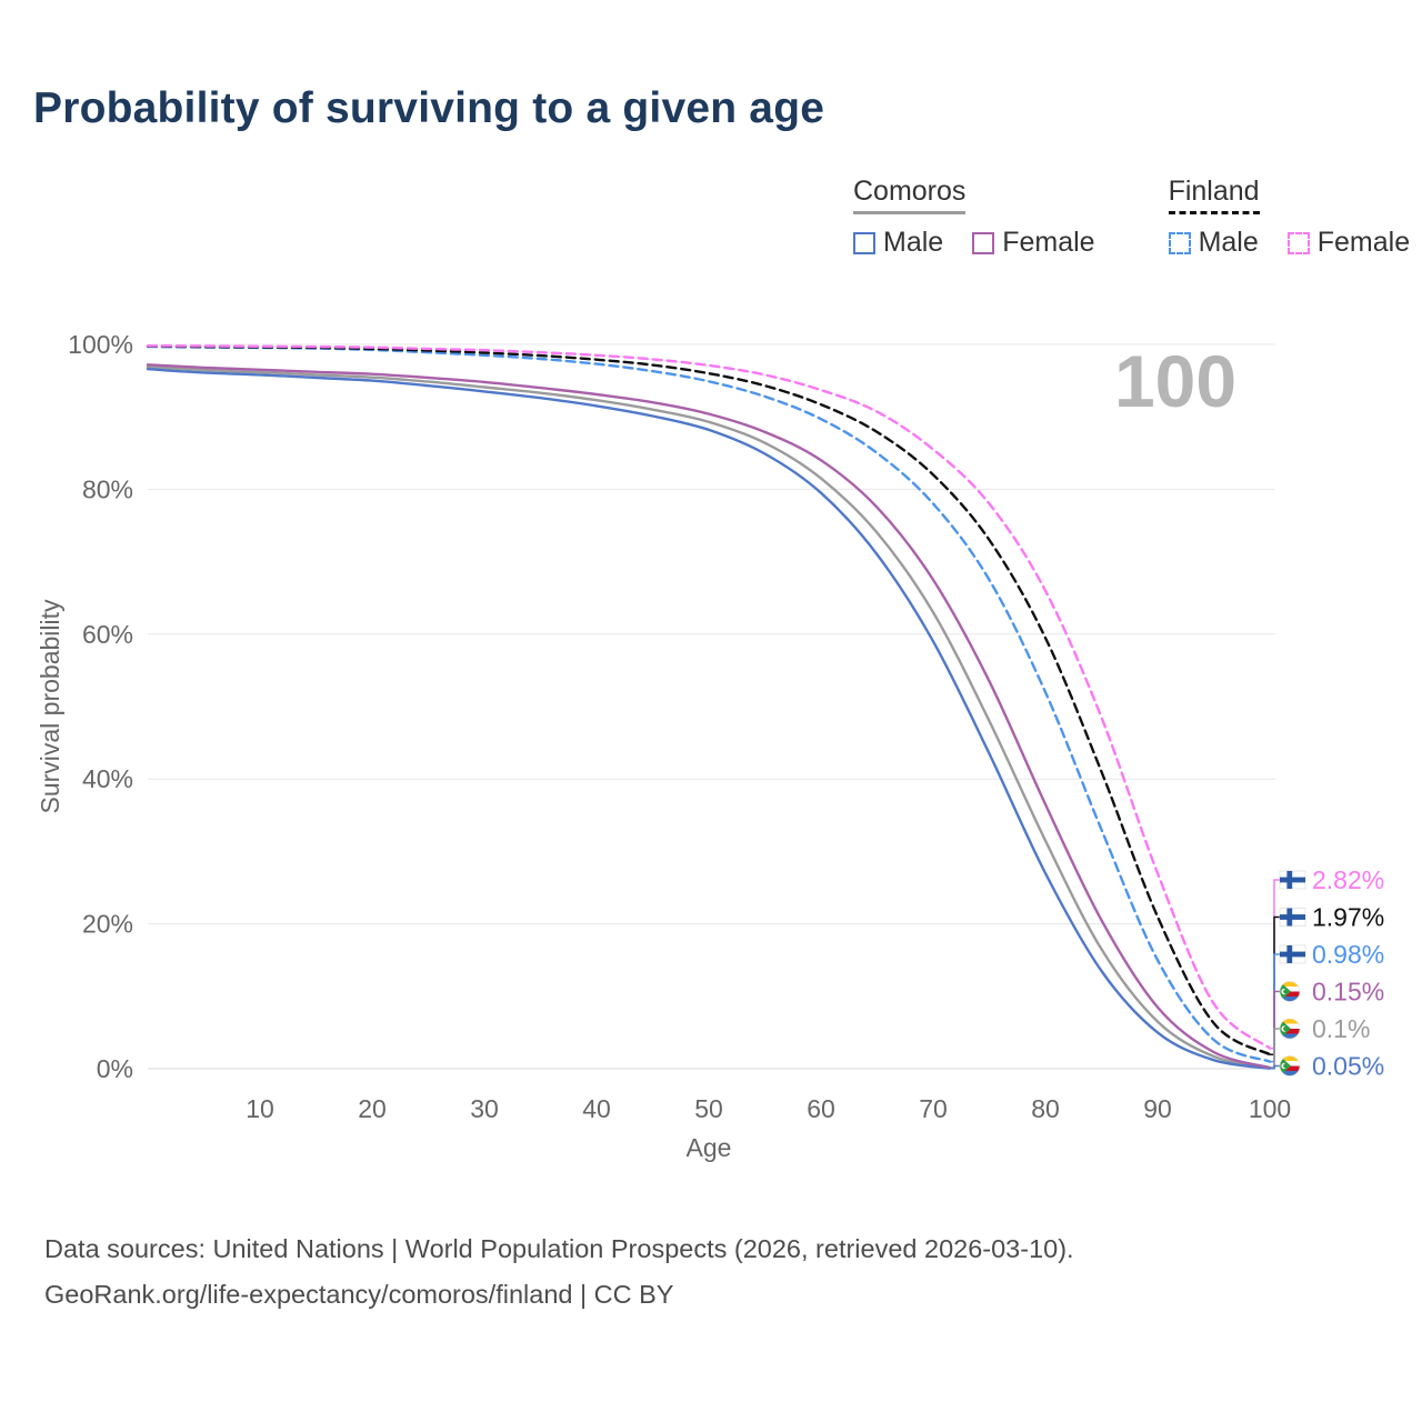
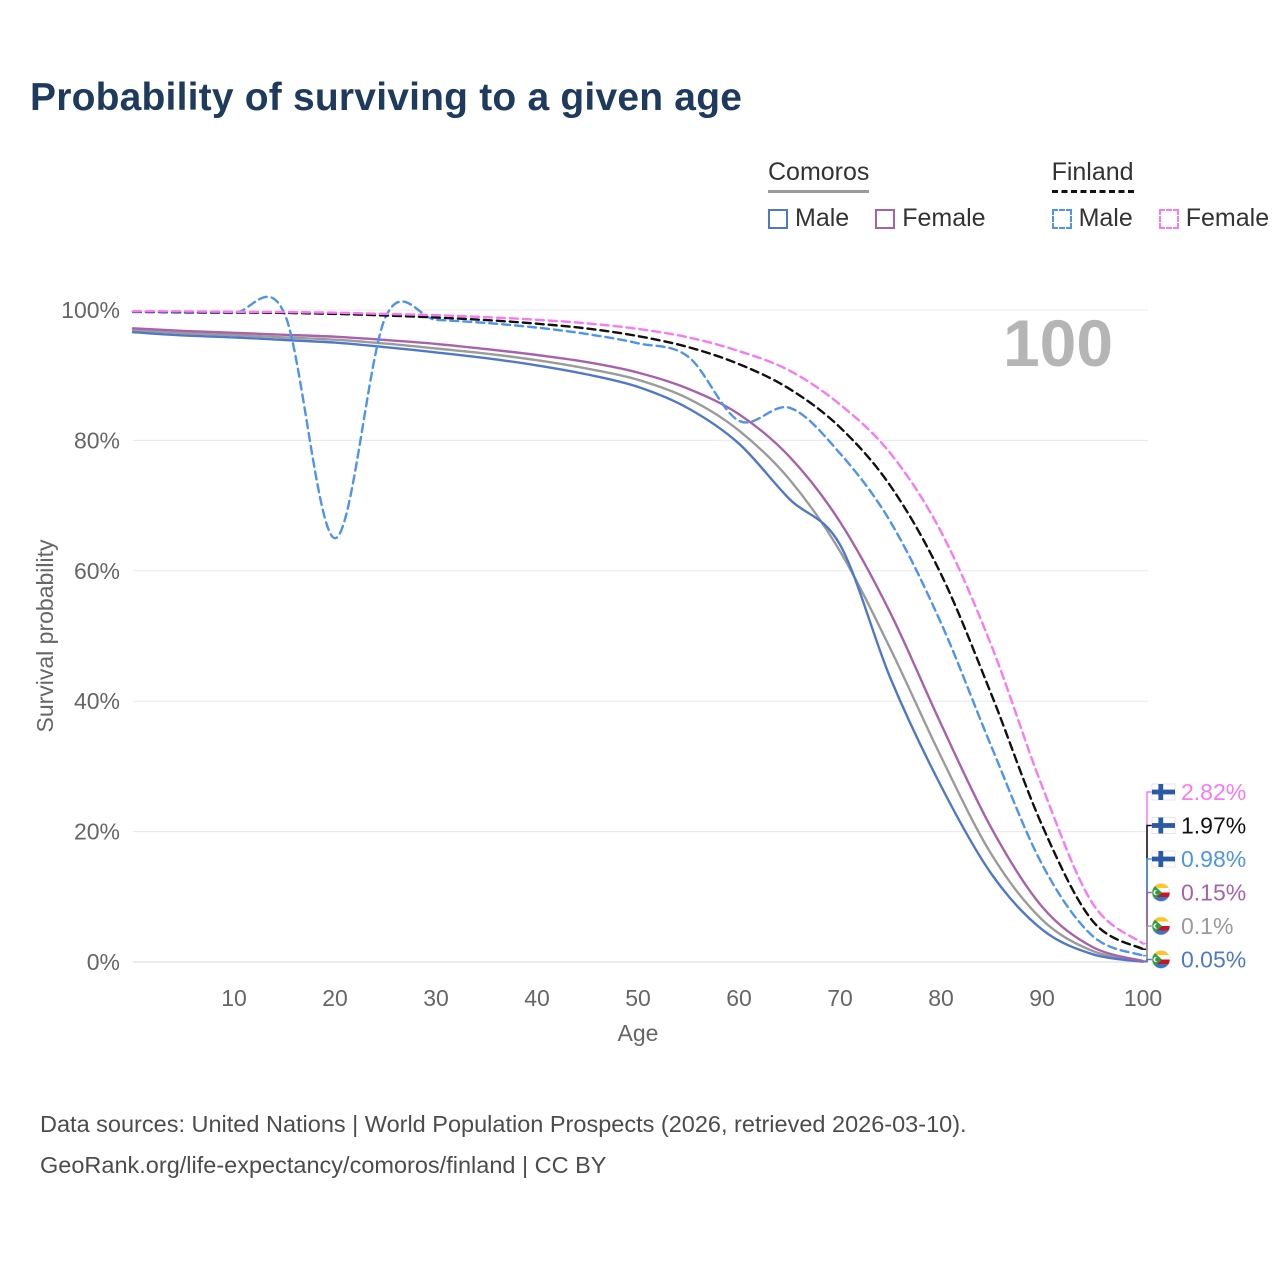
Finland Male/20: 99% -> 65%
Finland Male/60: 90% -> 83%
Comoros Male/70: 59% -> 64%
